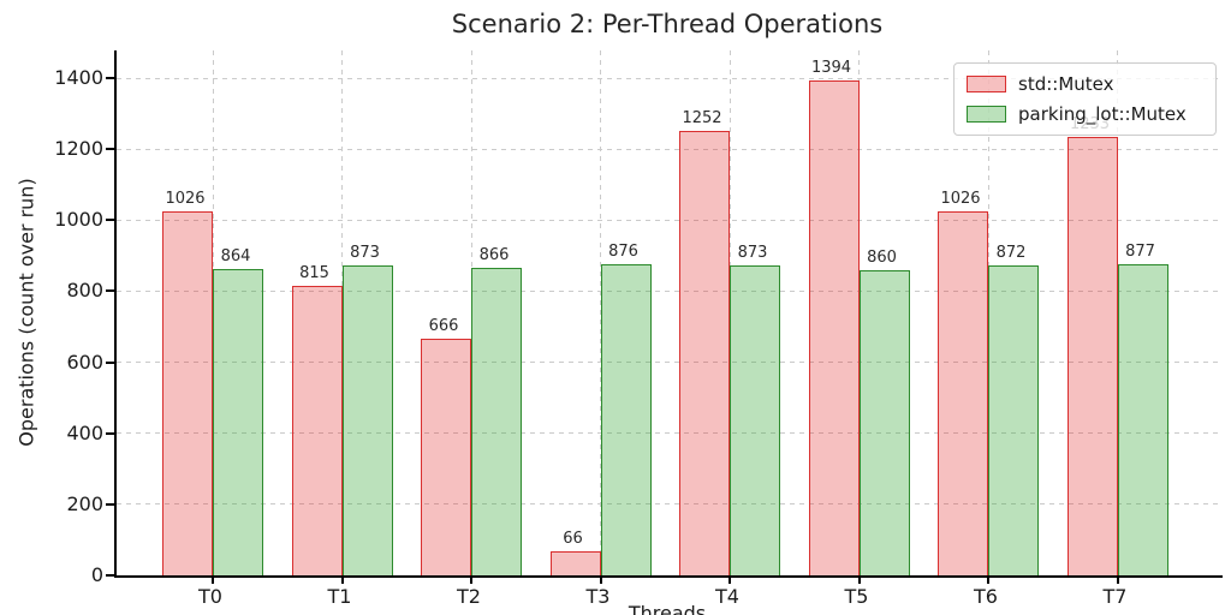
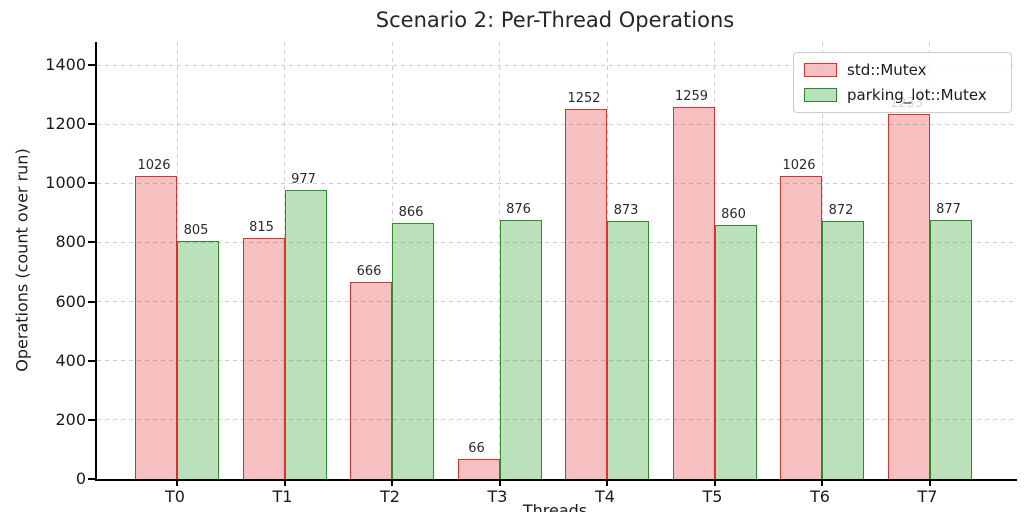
parking_lot::Mutex/T0: 864 -> 805
parking_lot::Mutex/T1: 873 -> 977
std::Mutex/T5: 1394 -> 1259
